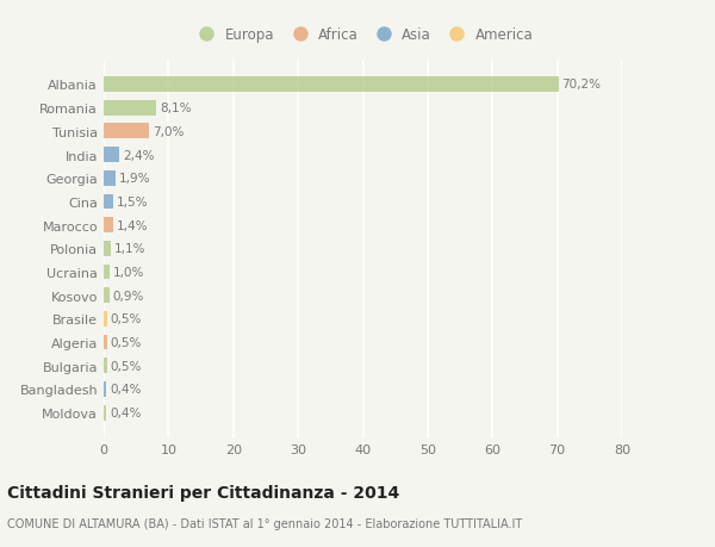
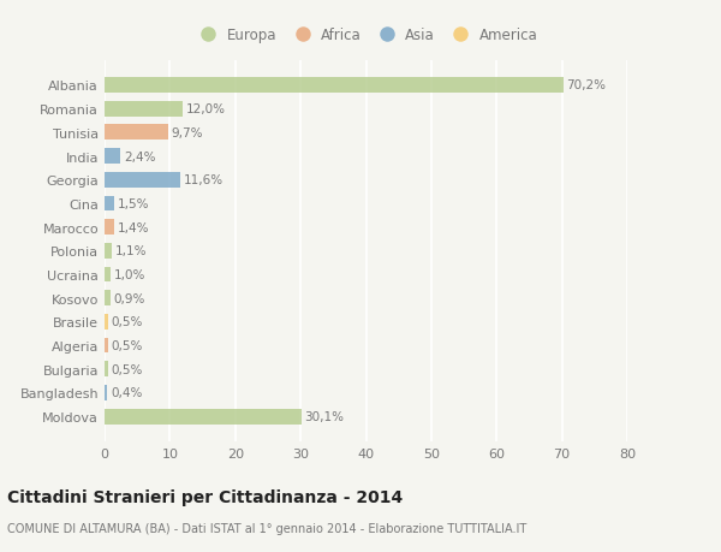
Romania: 8,1% -> 12,0%
Tunisia: 7,0% -> 9,7%
Georgia: 1,9% -> 11,6%
Moldova: 0,4% -> 30,1%
